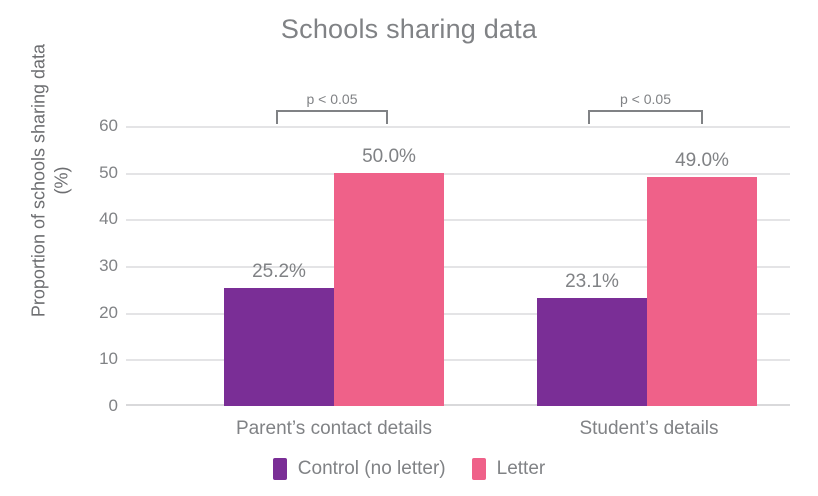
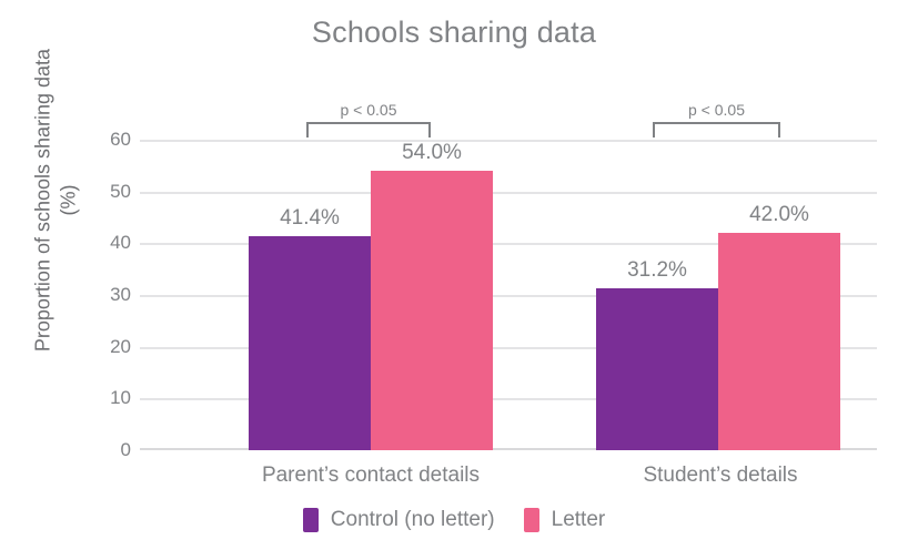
Control (no letter)/Parent’s contact details: 25.2% -> 41.4%
Letter/Parent’s contact details: 50.0% -> 54.0%
Control (no letter)/Student’s details: 23.1% -> 31.2%
Letter/Student’s details: 49.0% -> 42.0%
